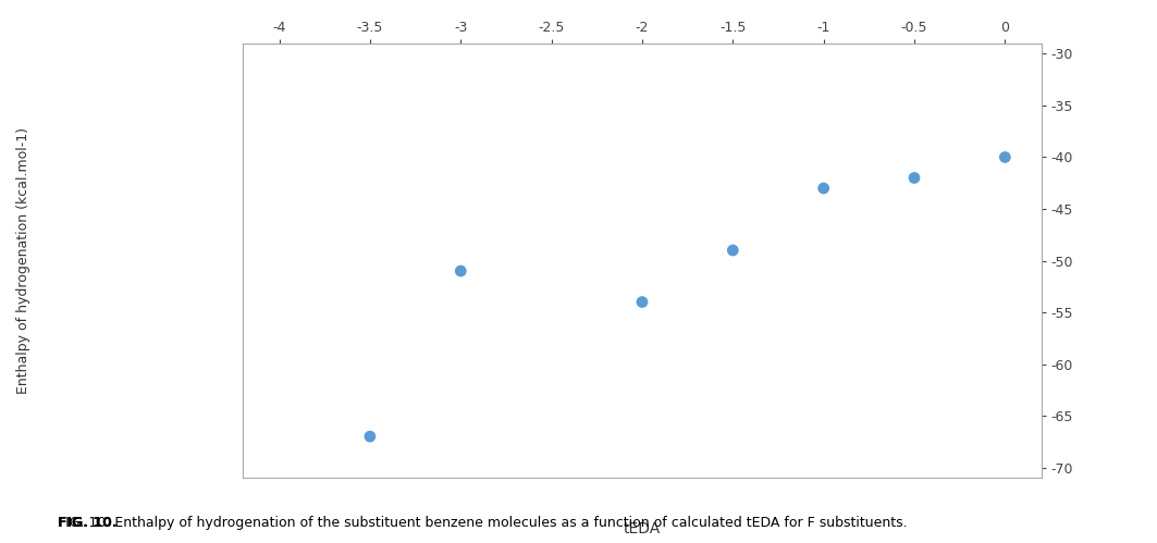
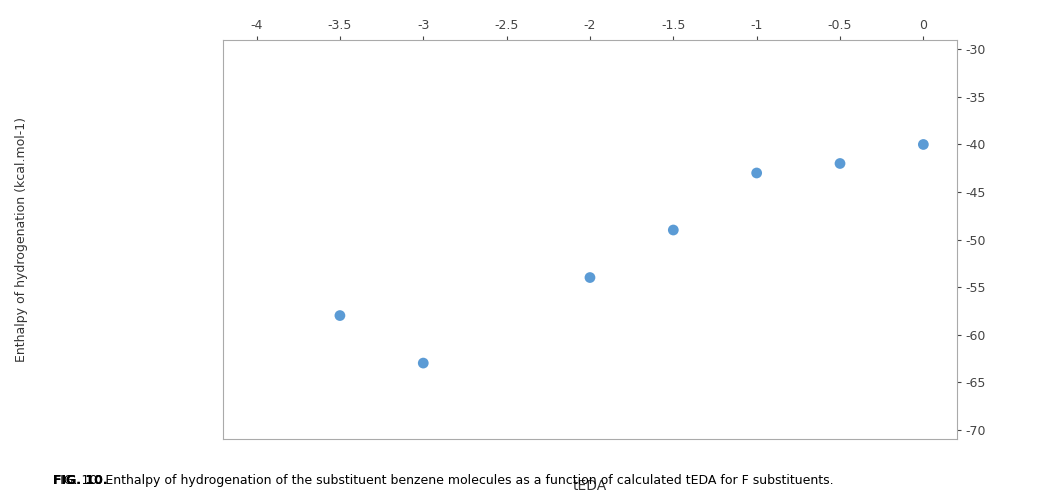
-3.5: -67 -> -58
-3: -51 -> -63
